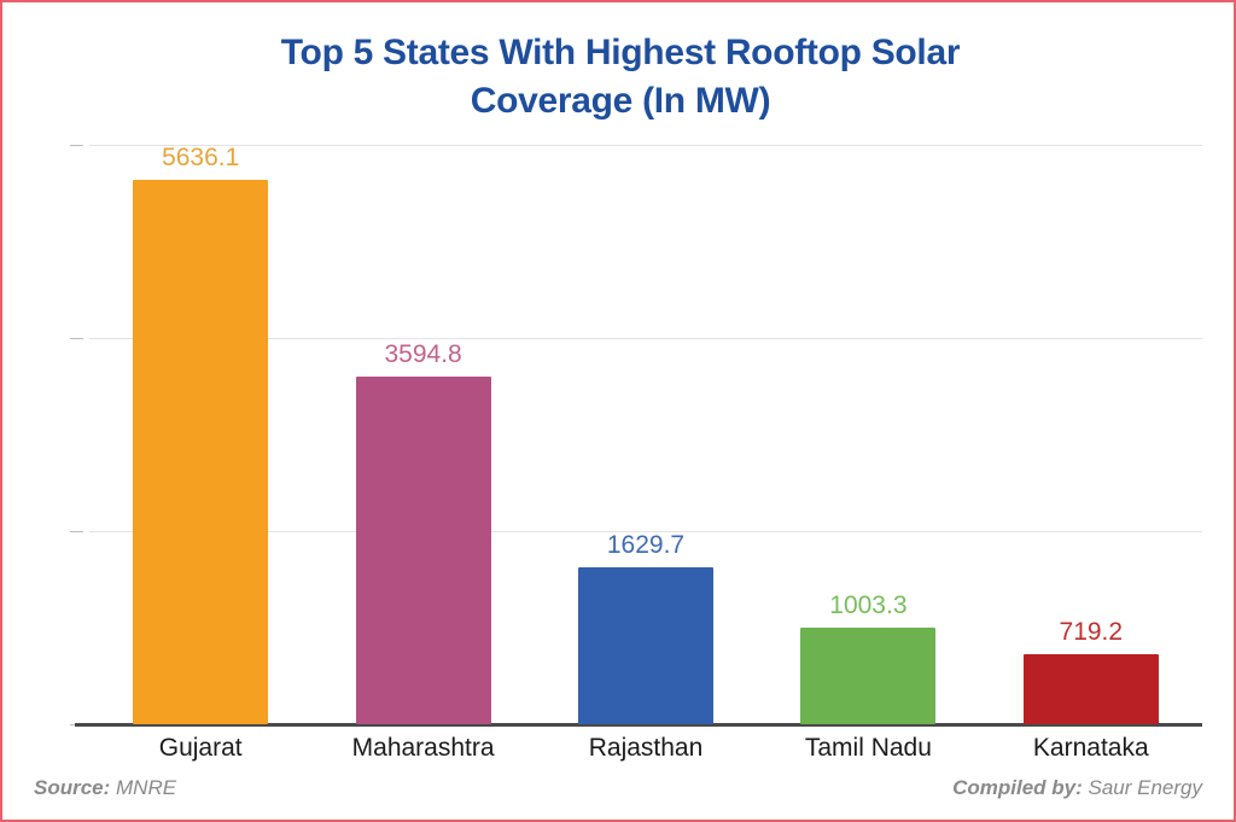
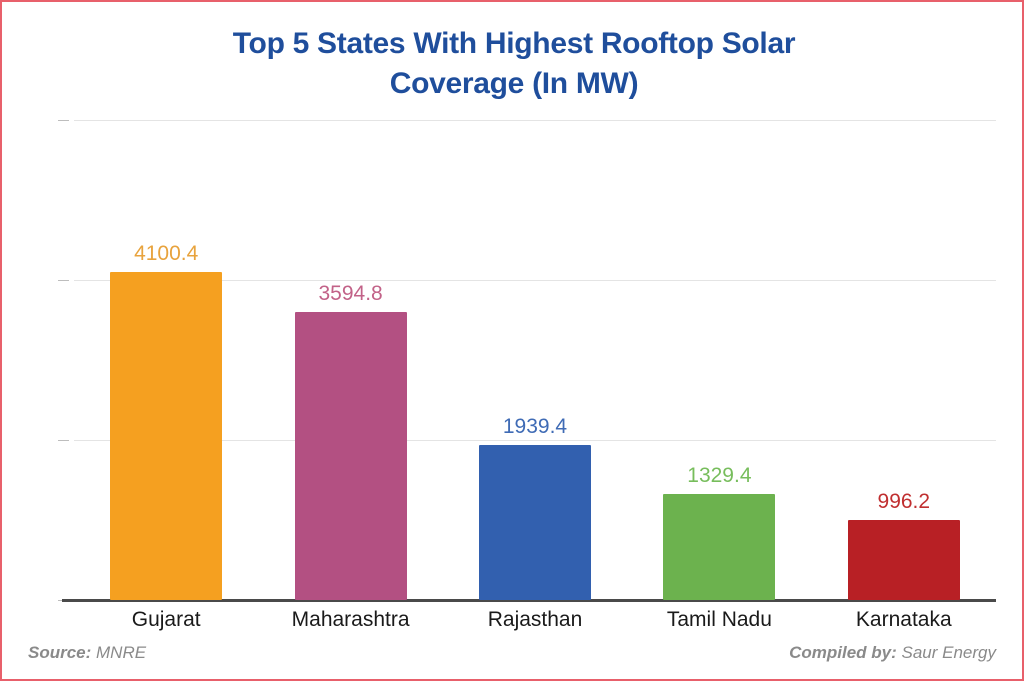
Gujarat: 5636.1 -> 4100.4
Rajasthan: 1629.7 -> 1939.4
Tamil Nadu: 1003.3 -> 1329.4
Karnataka: 719.2 -> 996.2
